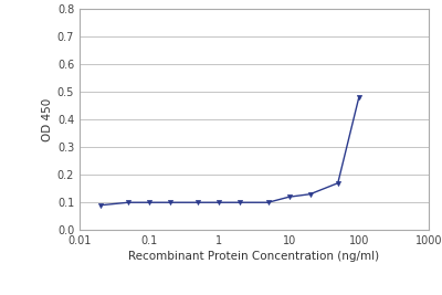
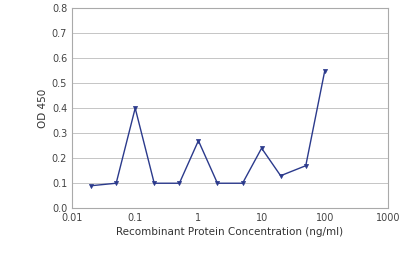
0.1: 0.10 -> 0.40
1: 0.10 -> 0.27
10: 0.12 -> 0.24
100: 0.48 -> 0.55
